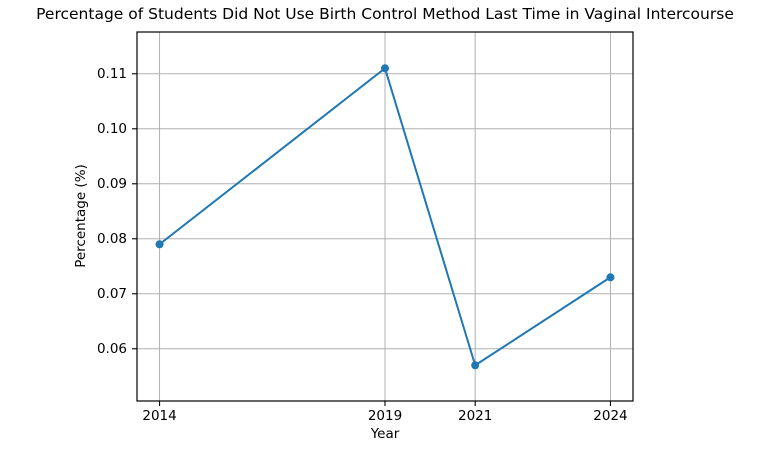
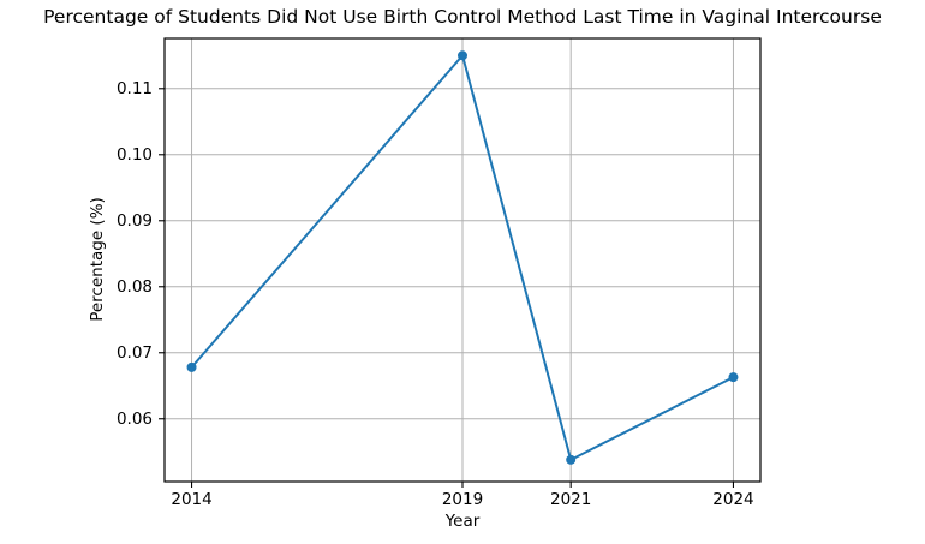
2014: 0.079 -> 0.068
2019: 0.111 -> 0.115
2021: 0.057 -> 0.054
2024: 0.073 -> 0.066
